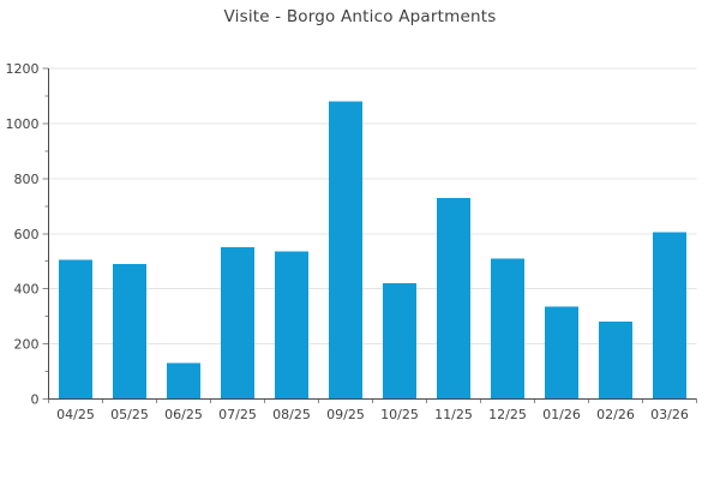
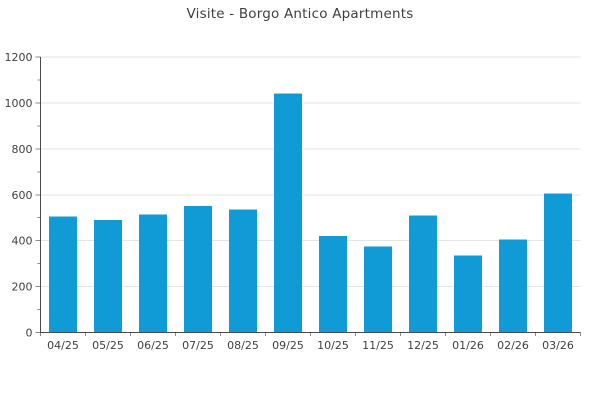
06/25: 130 -> 520
09/25: 1080 -> 1040
11/25: 730 -> 380
02/26: 280 -> 400
